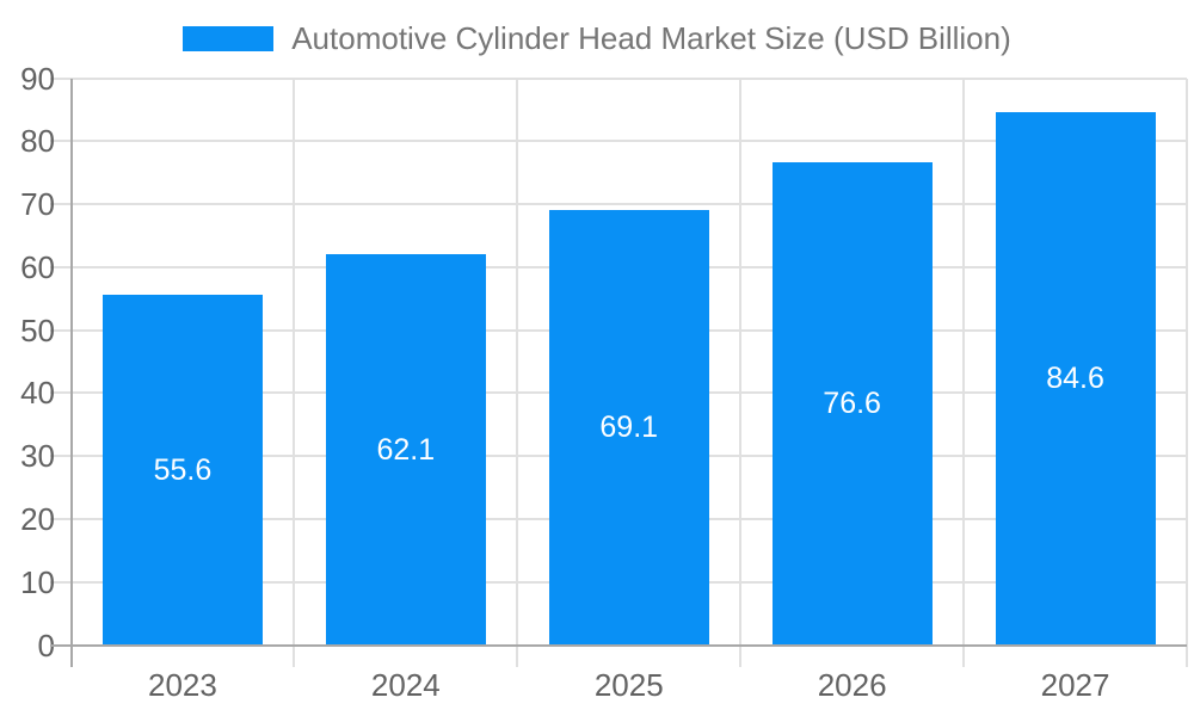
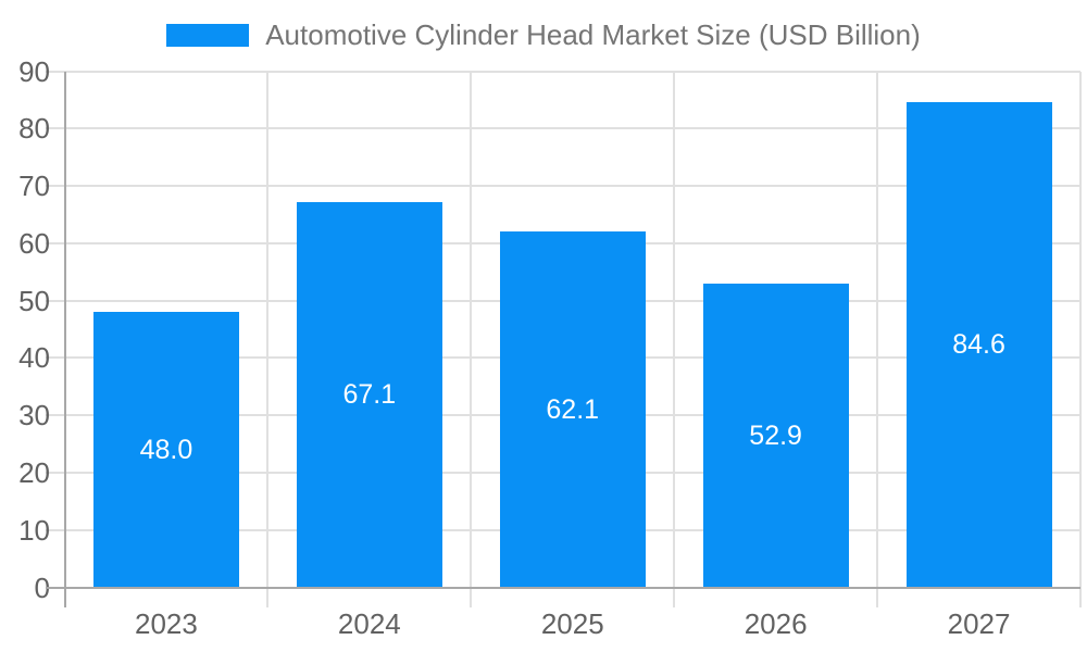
2023: 55.6 -> 48.0
2024: 62.1 -> 67.1
2025: 69.1 -> 62.1
2026: 76.6 -> 52.9
